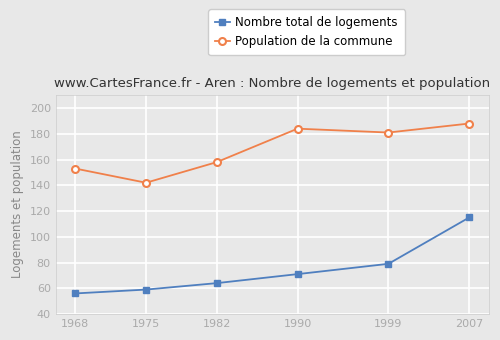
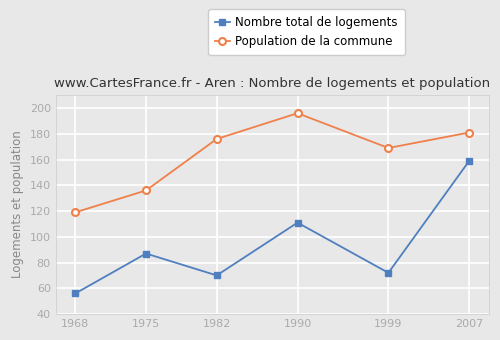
Population de la commune/1968: 153 -> 119
Nombre total de logements/1975: 59 -> 87
Population de la commune/1975: 142 -> 136
Nombre total de logements/1982: 64 -> 70
Population de la commune/1982: 158 -> 176
Nombre total de logements/1990: 71 -> 111
Population de la commune/1990: 184 -> 196
Nombre total de logements/1999: 79 -> 72
Population de la commune/1999: 181 -> 169
Nombre total de logements/2007: 115 -> 159
Population de la commune/2007: 188 -> 181
